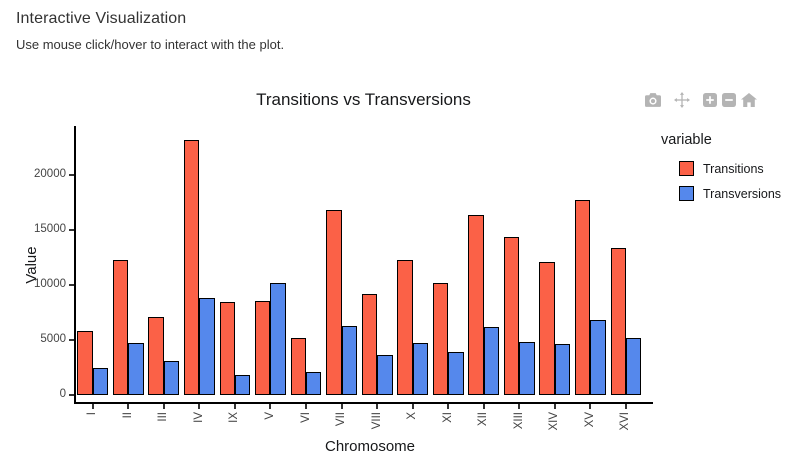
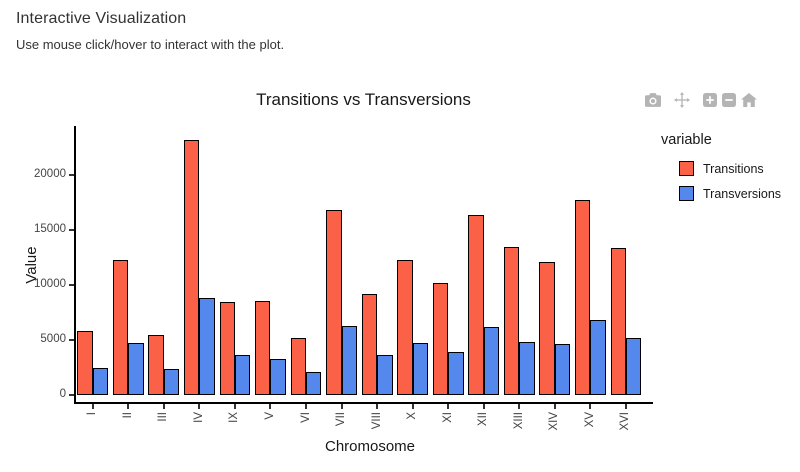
Transitions/III: 7100 -> 5400
Transversions/III: 3100 -> 2400
Transversions/IX: 1800 -> 3600
Transversions/V: 10200 -> 3200
Transitions/XIII: 14400 -> 13400
